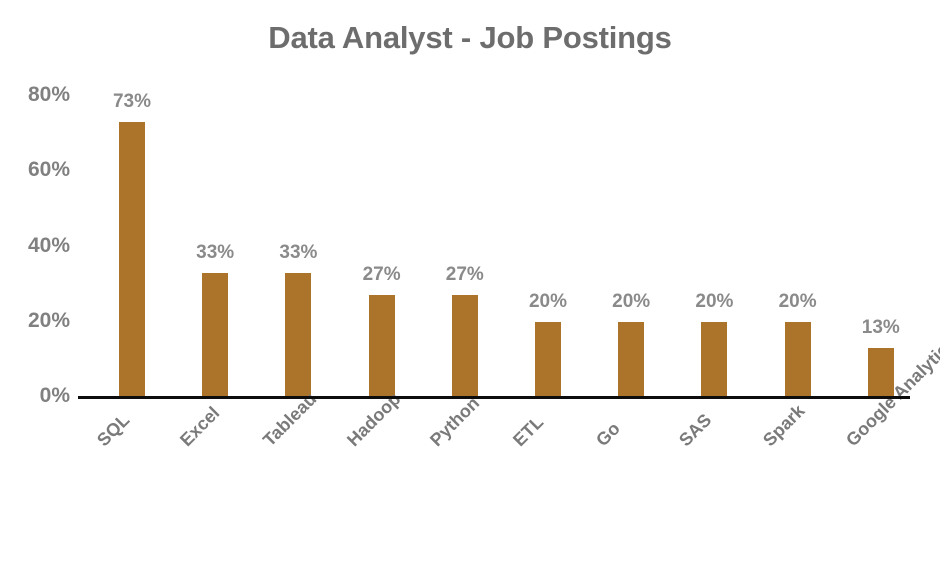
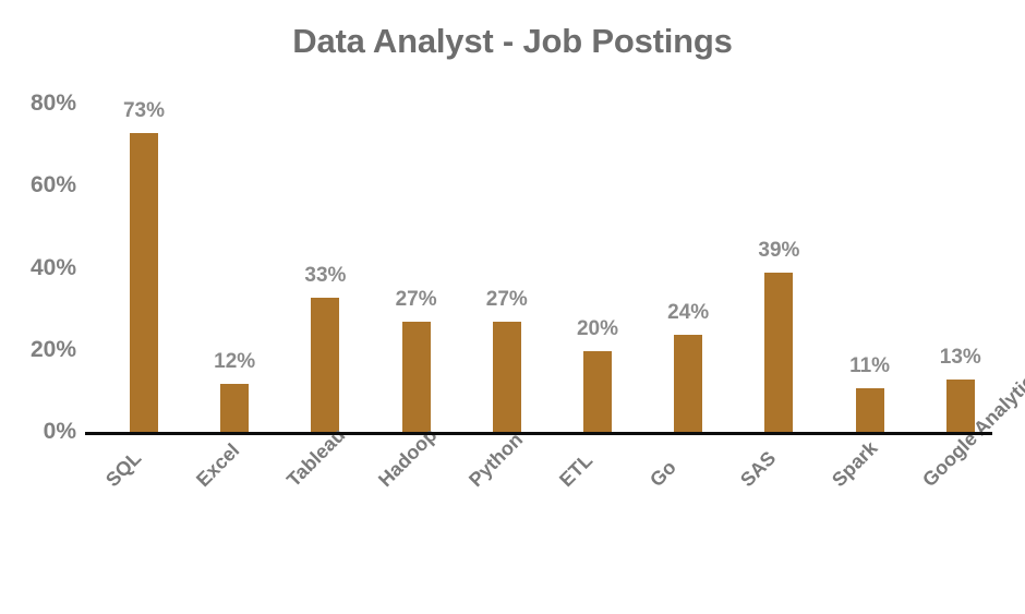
Excel: 33% -> 12%
Go: 20% -> 24%
SAS: 20% -> 39%
Spark: 20% -> 11%
